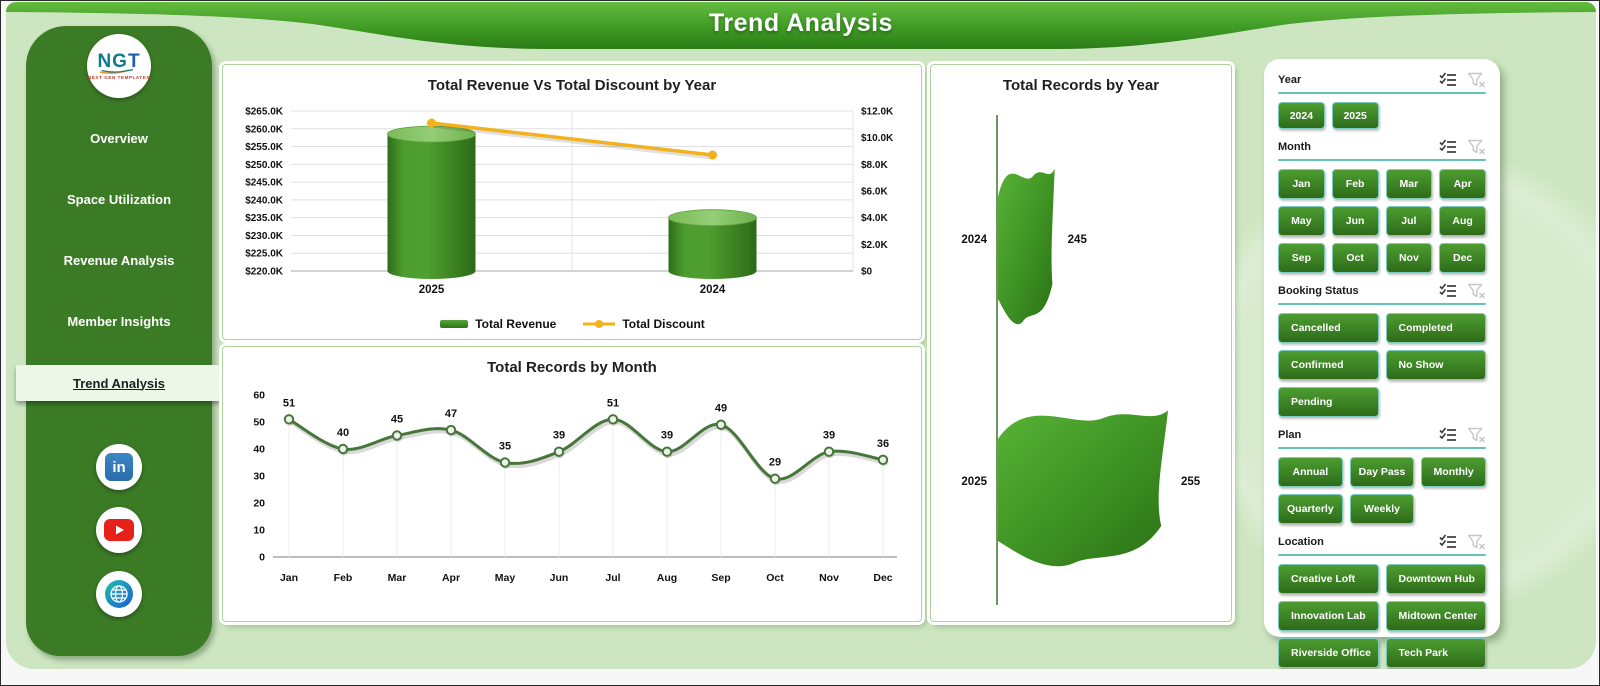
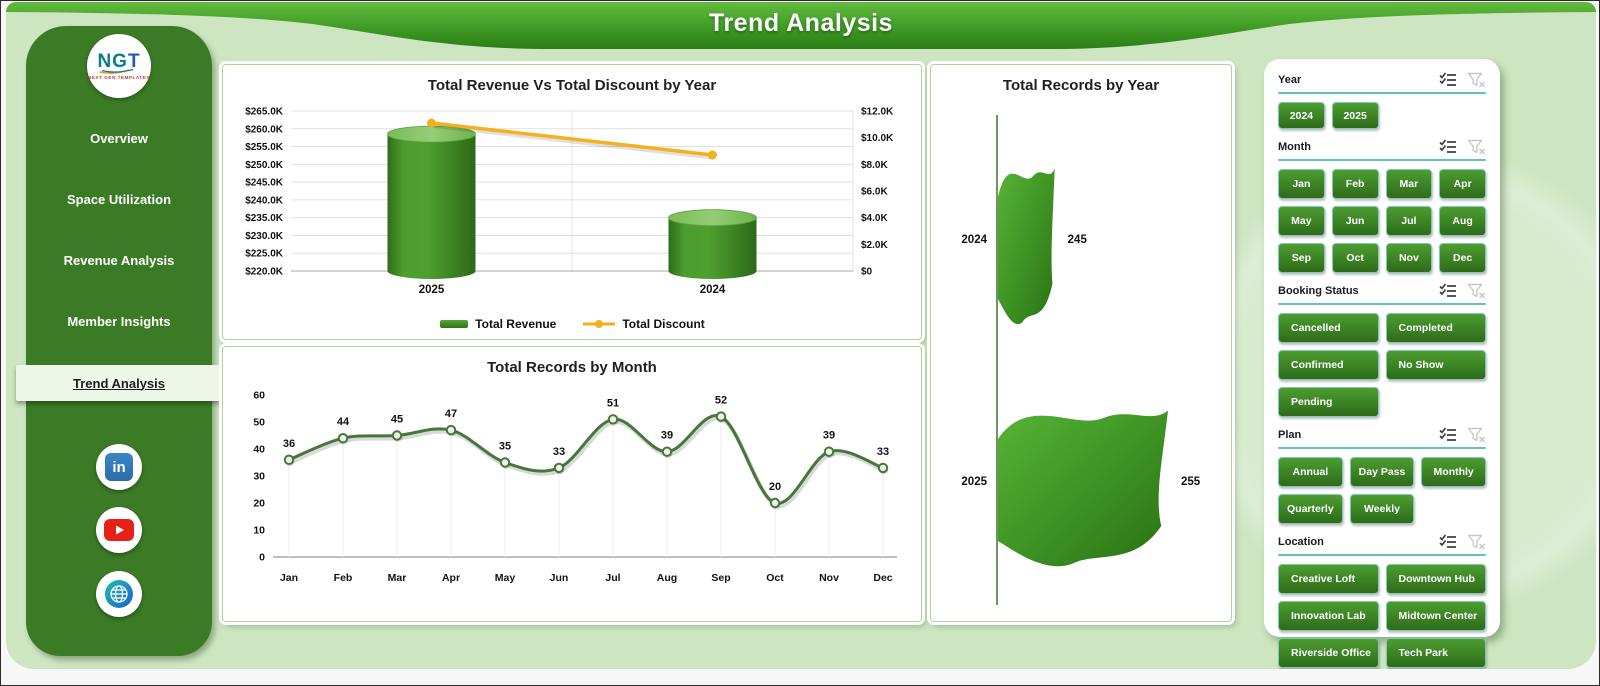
Total Records by Month/Jan: 51 -> 36
Total Records by Month/Feb: 40 -> 44
Total Records by Month/Jun: 39 -> 33
Total Records by Month/Sep: 49 -> 52
Total Records by Month/Oct: 29 -> 20
Total Records by Month/Dec: 36 -> 33
